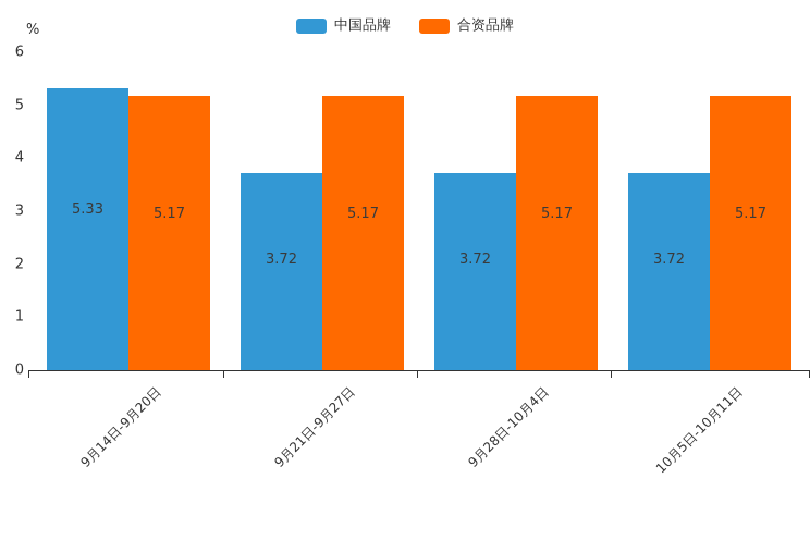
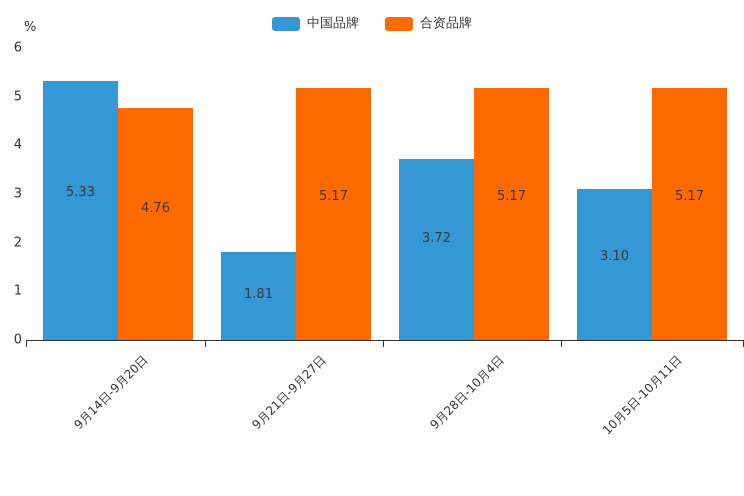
合资品牌/9月14日-9月20日: 5.17 -> 4.76
中国品牌/9月21日-9月27日: 3.72 -> 1.81
中国品牌/10月5日-10月11日: 3.72 -> 3.10
